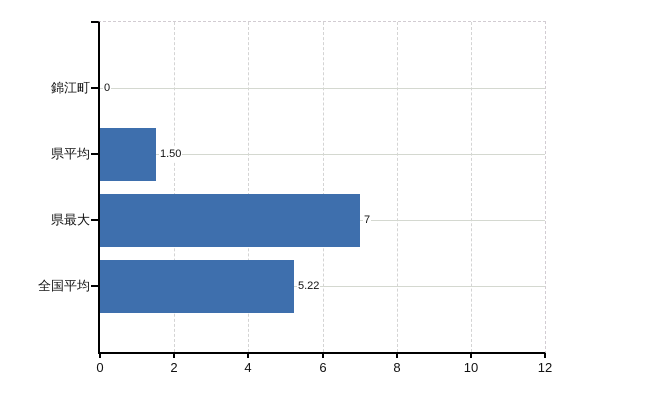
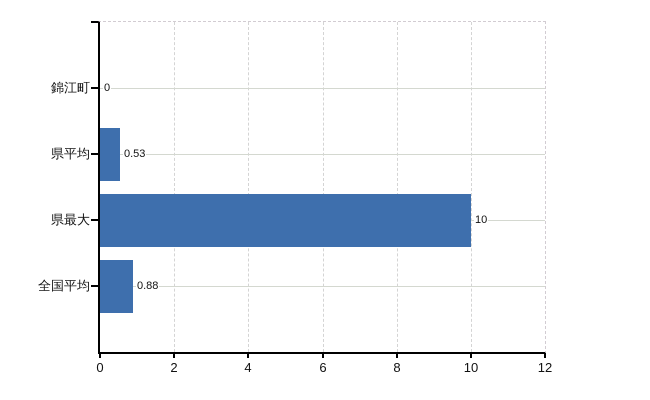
県平均: 1.50 -> 0.53
県最大: 7 -> 10
全国平均: 5.22 -> 0.88
